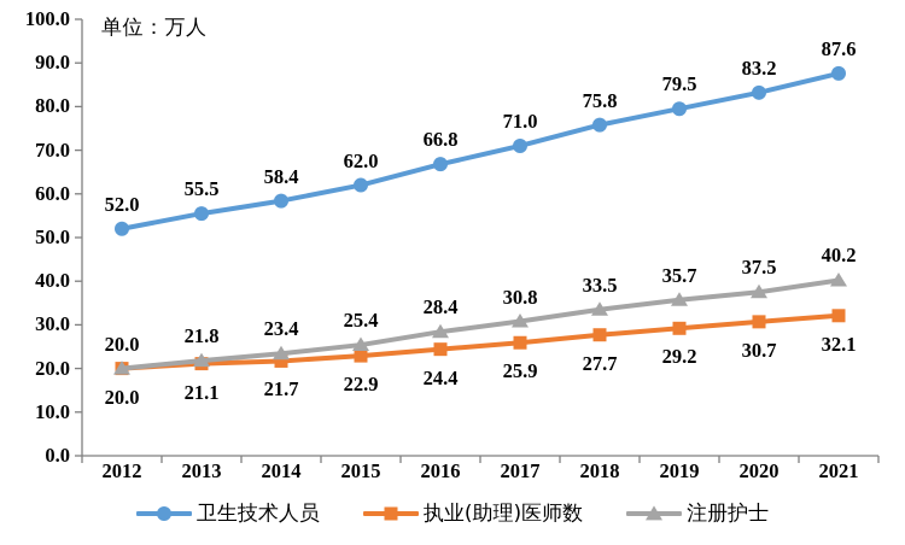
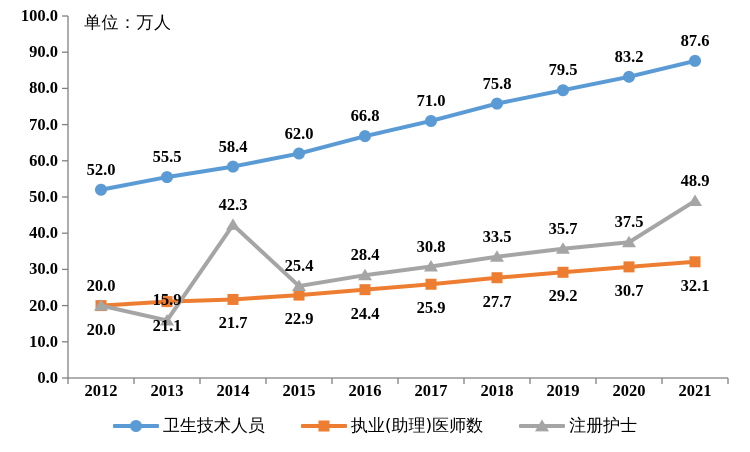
注册护士/2013: 21.8 -> 15.9
注册护士/2014: 23.4 -> 42.3
注册护士/2021: 40.2 -> 48.9
